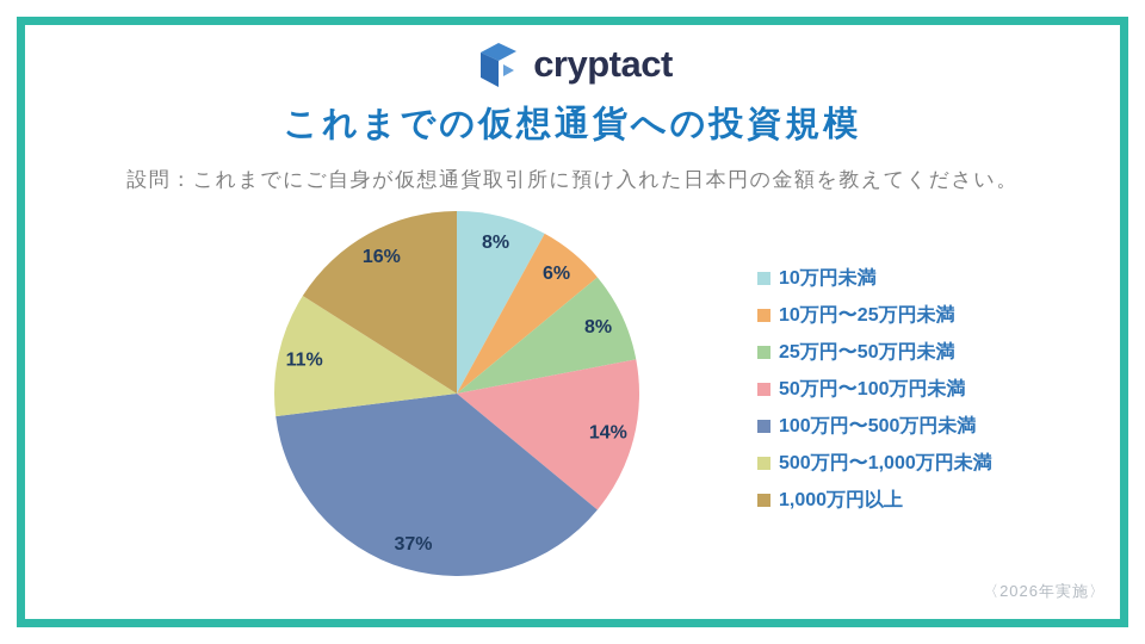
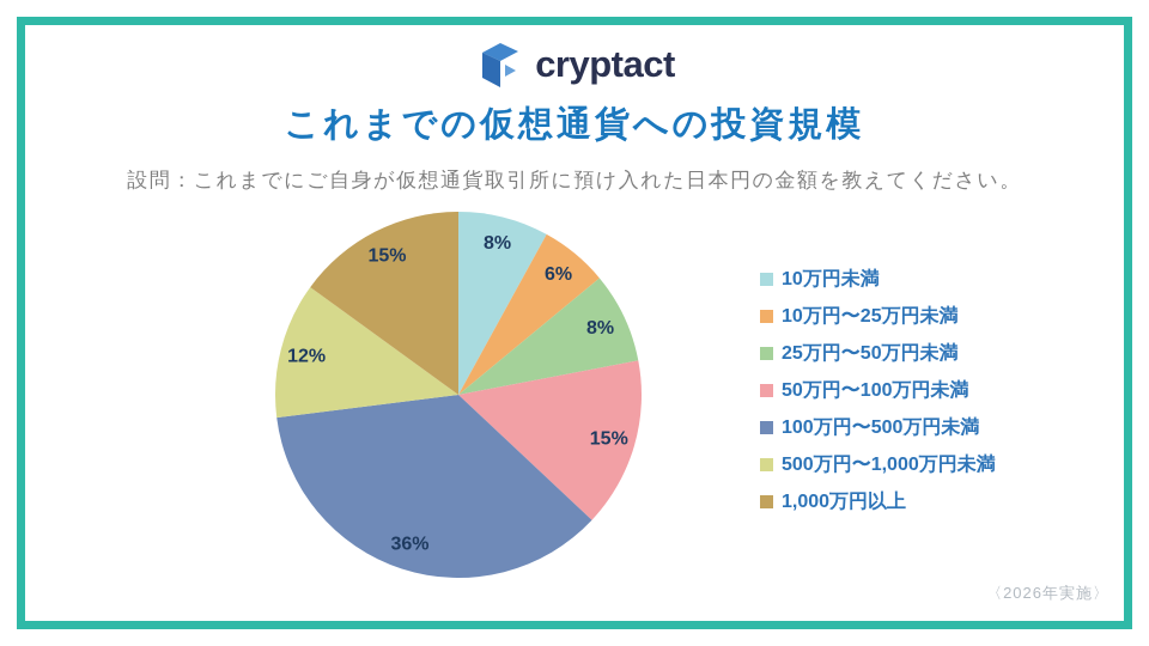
50万円〜100万円未満: 14% -> 15%
100万円〜500万円未満: 37% -> 36%
500万円〜1,000万円未満: 11% -> 12%
1,000万円以上: 16% -> 15%
